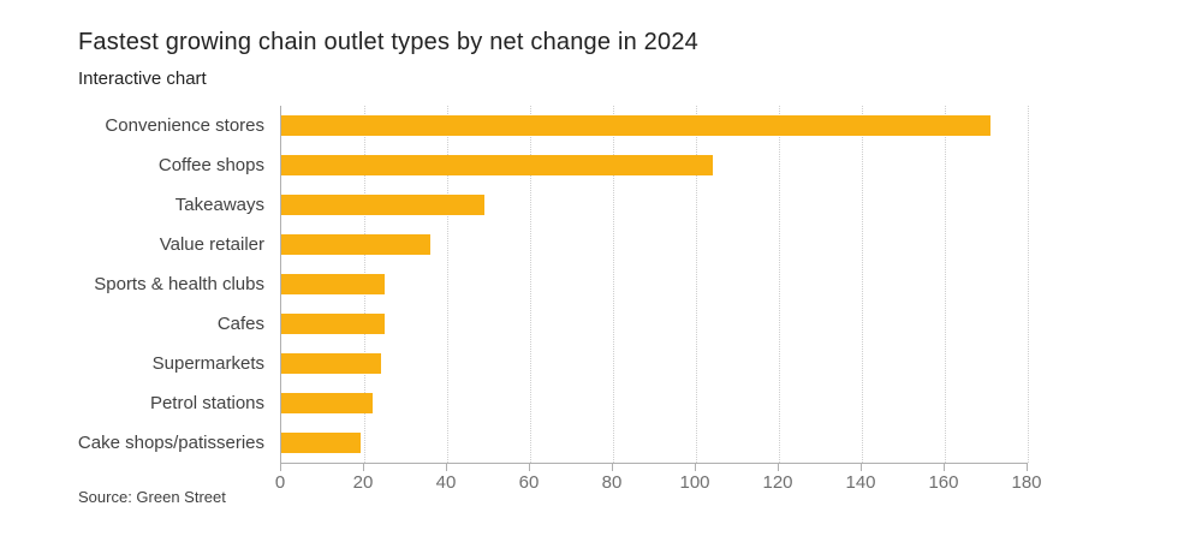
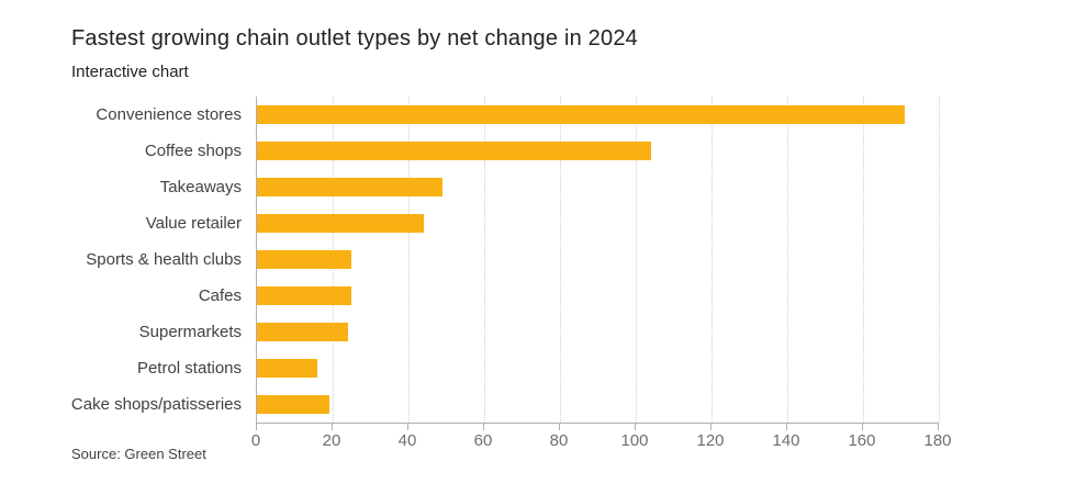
Value retailer: 36 -> 44
Petrol stations: 22 -> 16
